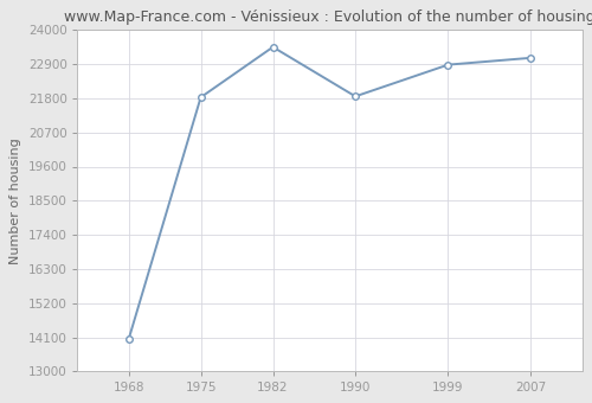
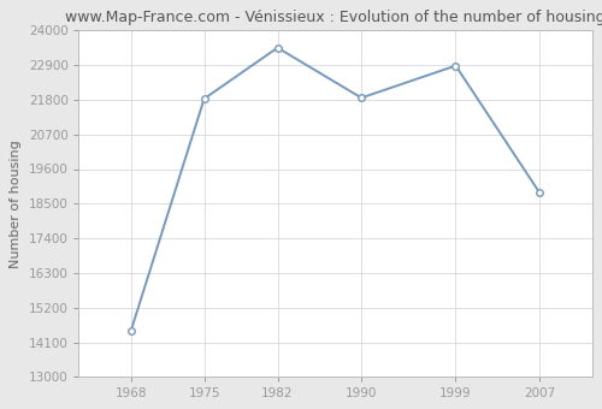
1968: 14030 -> 14450
2007: 23100 -> 18850
